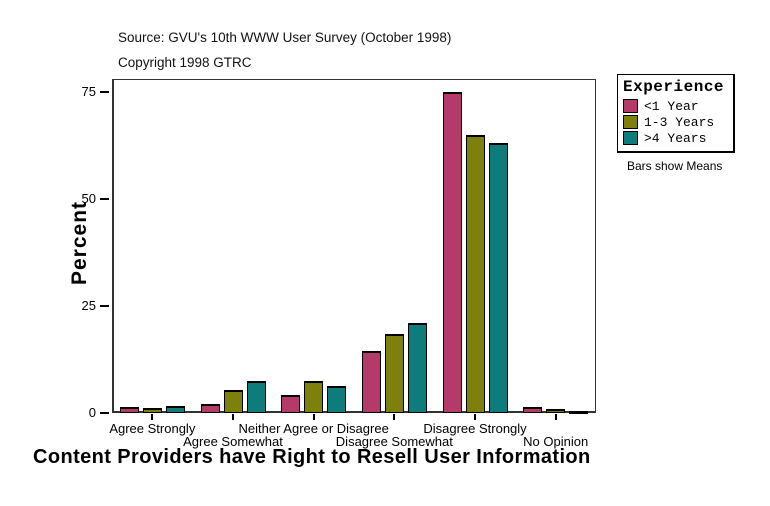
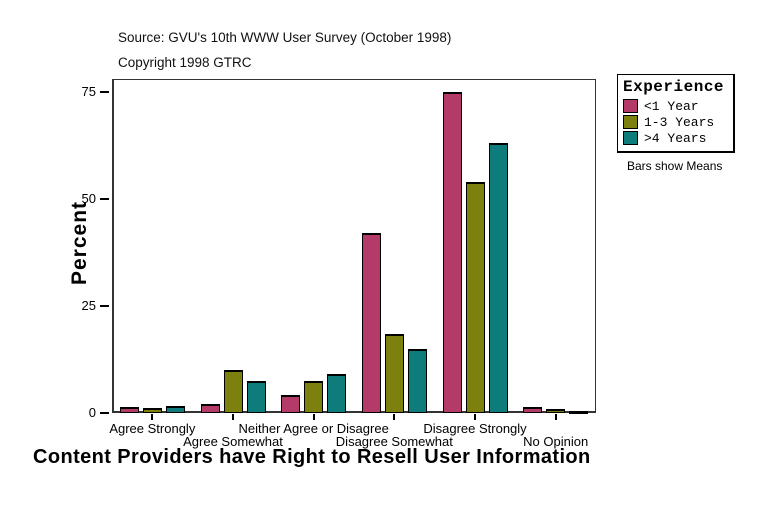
1-3 Years/Agree Somewhat: 5 -> 10
>4 Years/Neither Agree or Disagree: 6 -> 9
<1 Year/Disagree Somewhat: 14 -> 42
>4 Years/Disagree Somewhat: 21 -> 15
1-3 Years/Disagree Strongly: 65 -> 54
